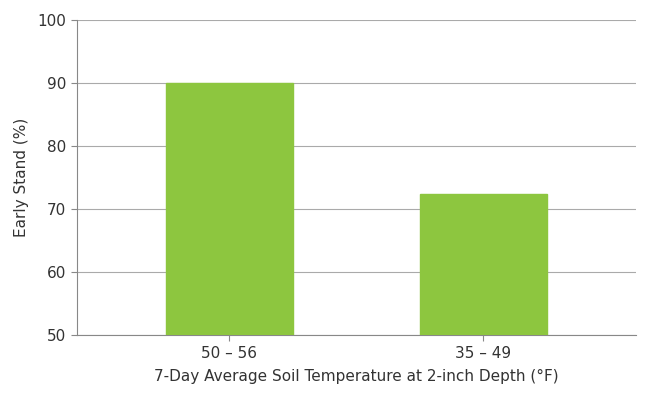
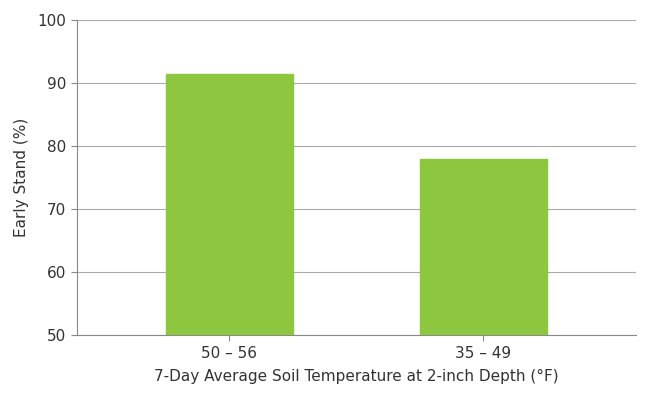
50 – 56: 90.0 -> 91.5
35 – 49: 72.4 -> 78.0
